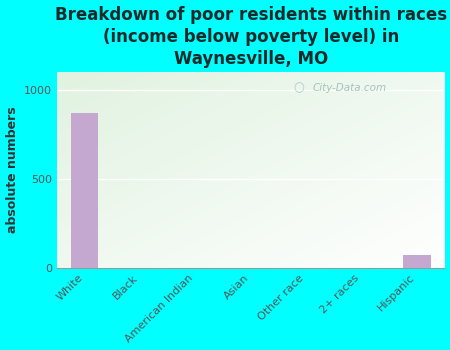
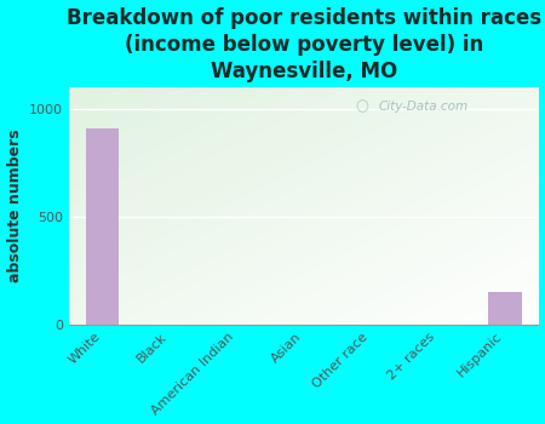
White: 870 -> 910
Hispanic: 80 -> 150
